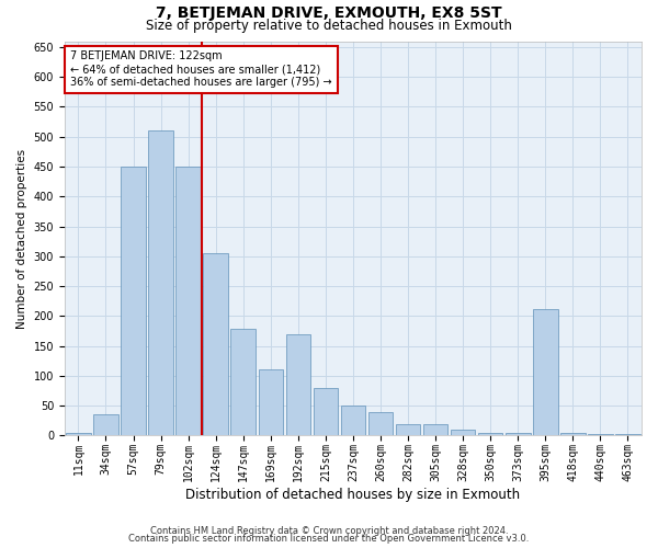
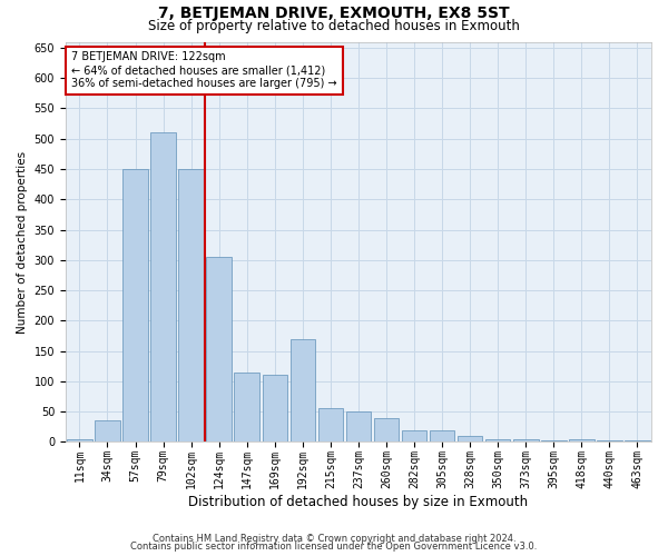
147sqm: 178 -> 115
215sqm: 80 -> 55
395sqm: 212 -> 2
